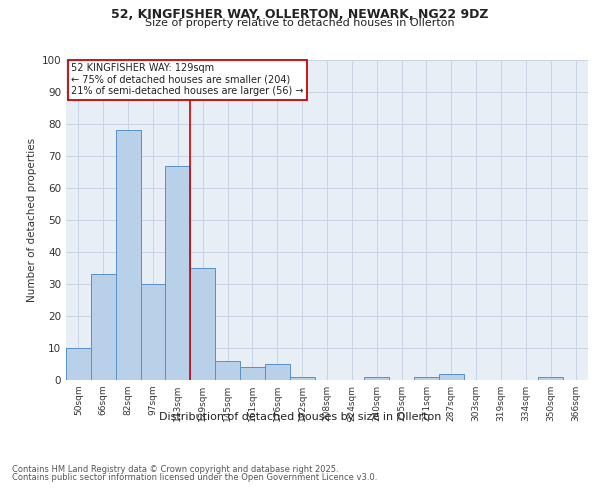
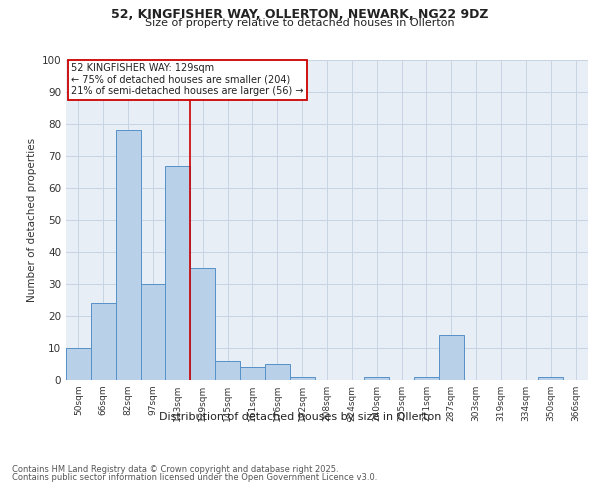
66sqm: 33 -> 24
287sqm: 2 -> 14
